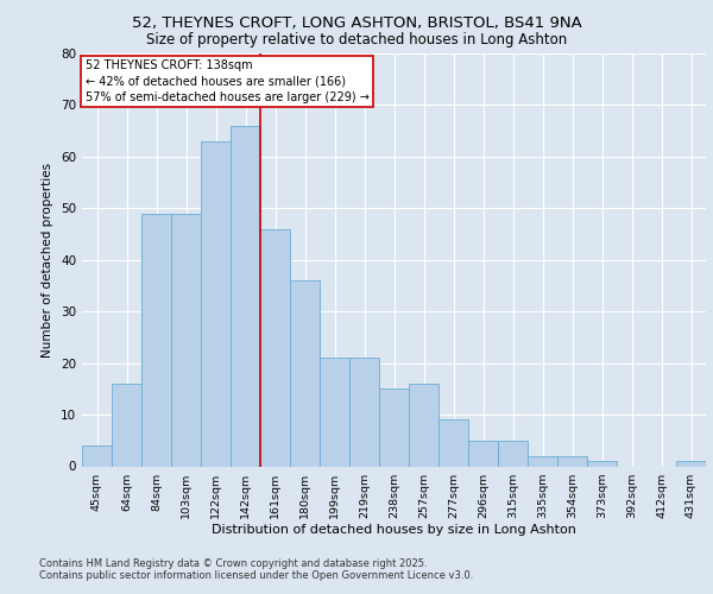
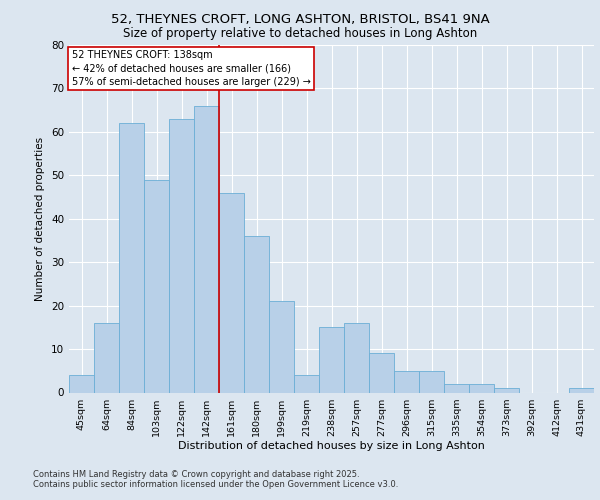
84sqm: 49 -> 62
219sqm: 21 -> 4
